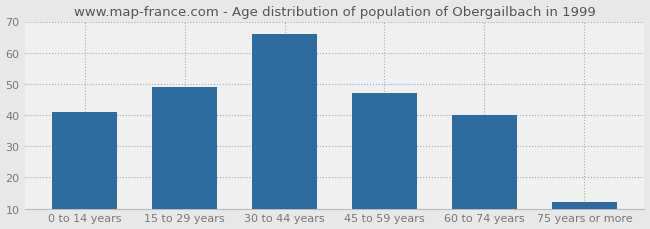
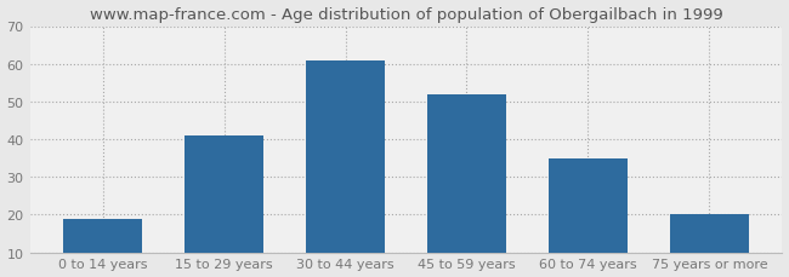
0 to 14 years: 41 -> 19
15 to 29 years: 49 -> 41
30 to 44 years: 66 -> 61
45 to 59 years: 47 -> 52
60 to 74 years: 40 -> 35
75 years or more: 12 -> 20
